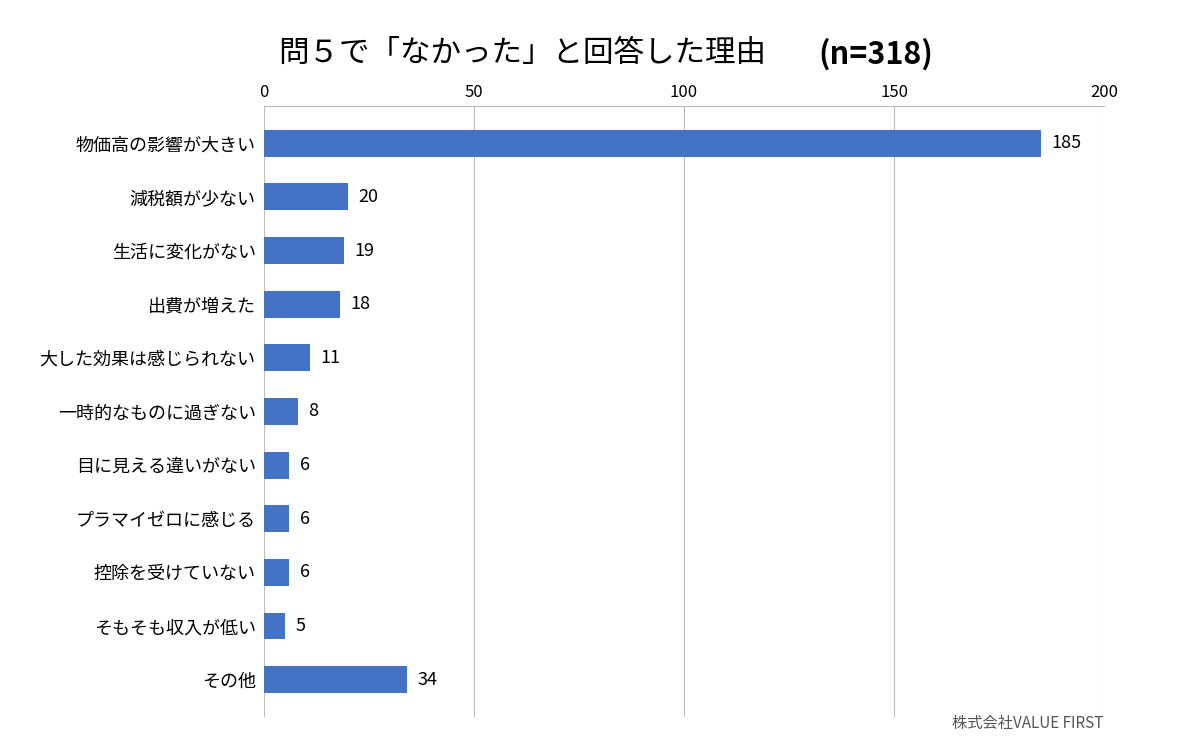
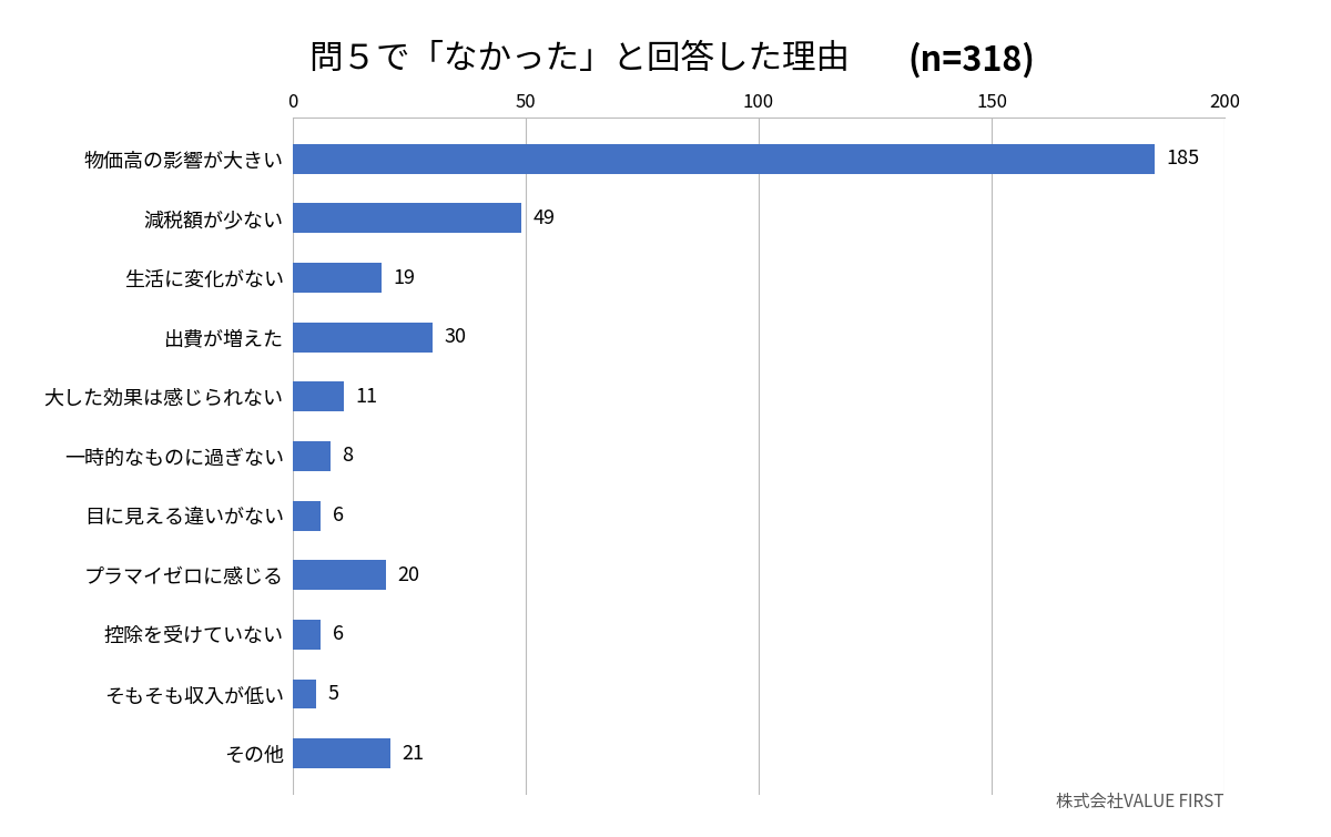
減税額が少ない: 20 -> 49
出費が増えた: 18 -> 30
プラマイゼロに感じる: 6 -> 20
その他: 34 -> 21
